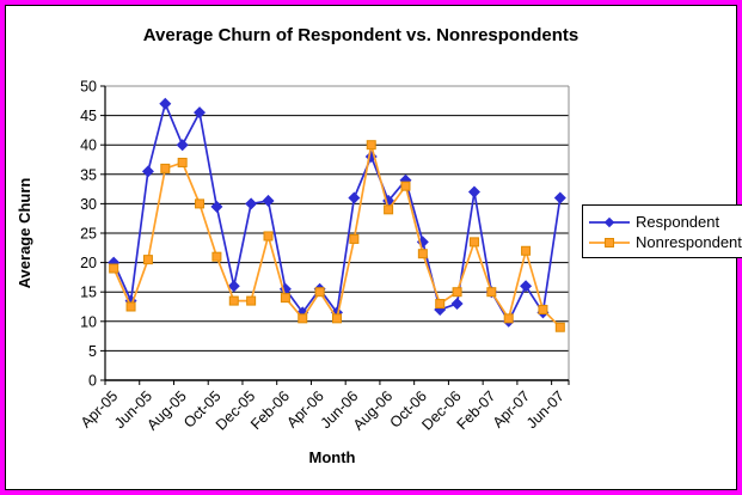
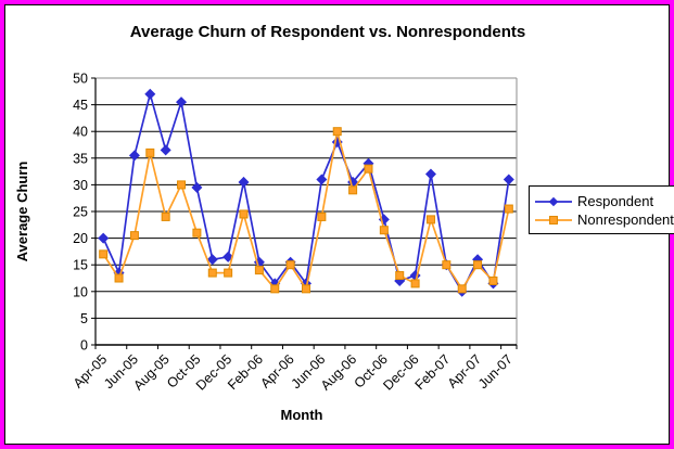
Nonrespondent/Apr-05: 19 -> 17
Respondent/Aug-05: 40 -> 36
Nonrespondent/Aug-05: 37 -> 24
Respondent/Dec-05: 30 -> 16
Nonrespondent/Dec-06: 15 -> 12
Nonrespondent/Apr-07: 22 -> 15
Nonrespondent/Jun-07: 9 -> 26
